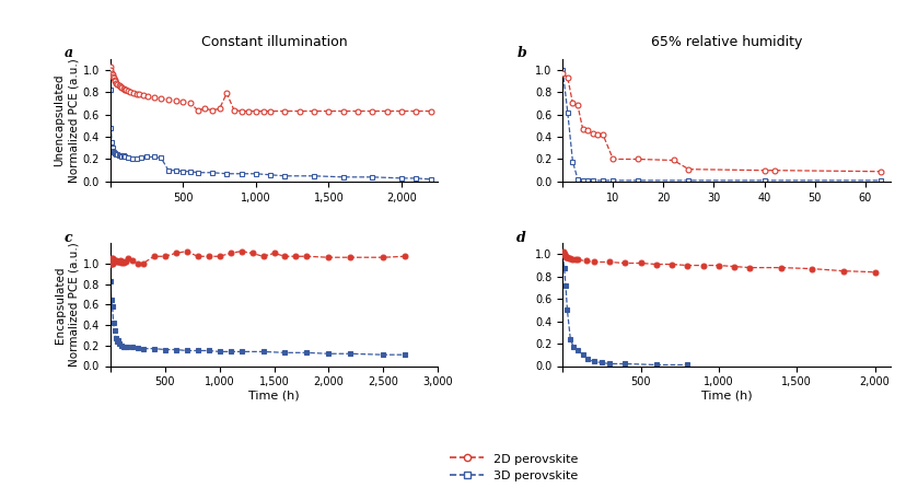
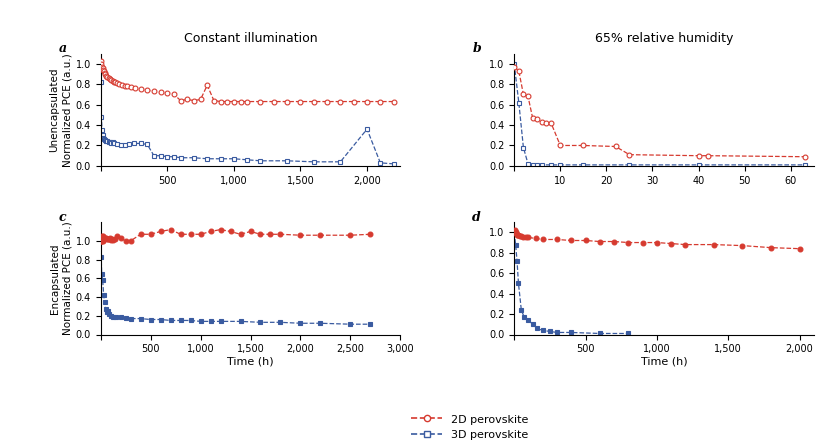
Constant illumination/3D perovskite/2,000: 0.03 -> 0.36
